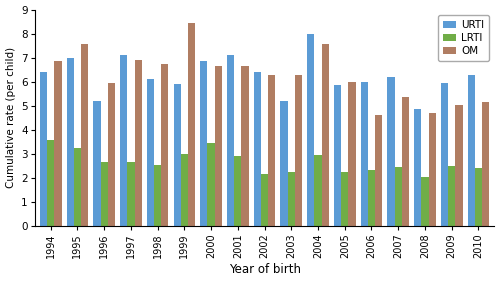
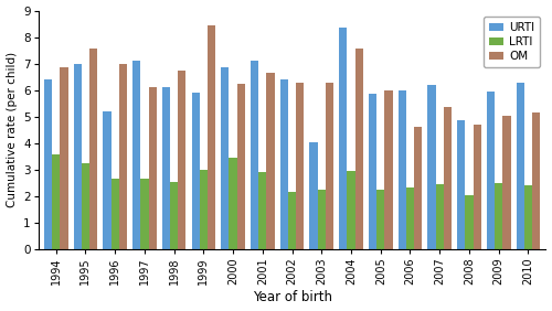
OM/1996: 5.95 -> 7.00
OM/1997: 6.90 -> 6.10
OM/2000: 6.65 -> 6.25
URTI/2003: 5.20 -> 4.05
URTI/2004: 8.00 -> 8.35
